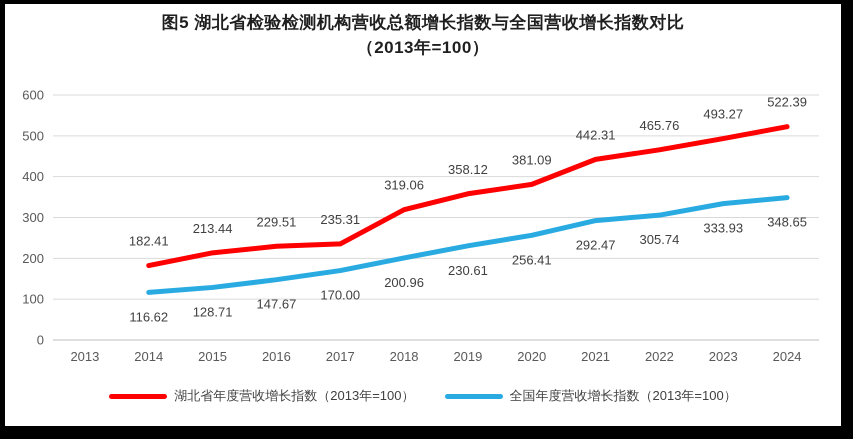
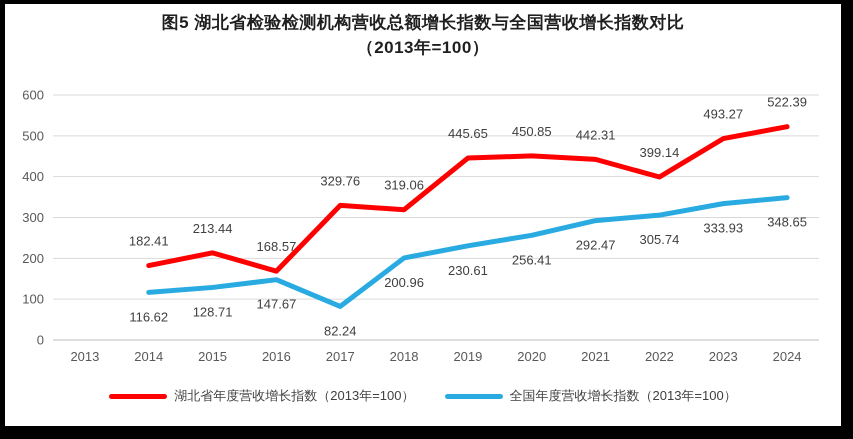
湖北省年度营收增长指数（2013年=100）/2016: 229.51 -> 168.57
湖北省年度营收增长指数（2013年=100）/2017: 235.31 -> 329.76
全国年度营收增长指数（2013年=100）/2017: 170.00 -> 82.24
湖北省年度营收增长指数（2013年=100）/2019: 358.12 -> 445.65
湖北省年度营收增长指数（2013年=100）/2020: 381.09 -> 450.85
湖北省年度营收增长指数（2013年=100）/2022: 465.76 -> 399.14
